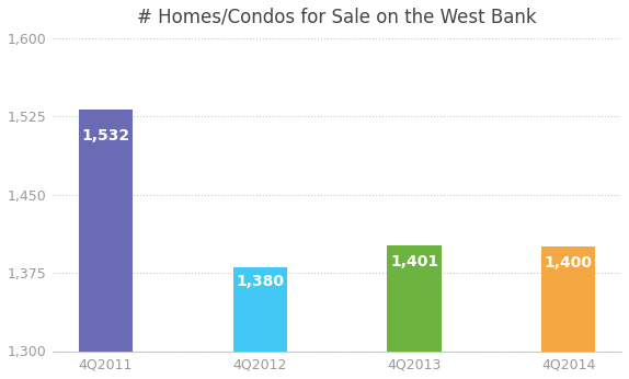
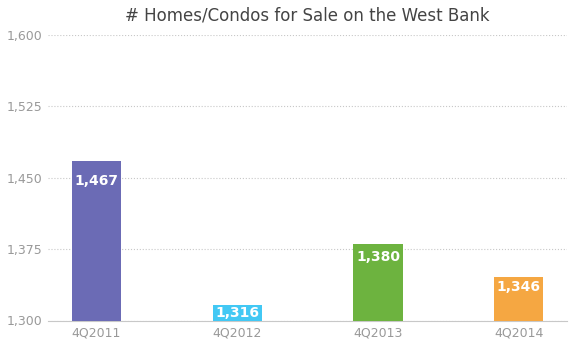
4Q2011: 1,532 -> 1,467
4Q2012: 1,380 -> 1,316
4Q2013: 1,401 -> 1,380
4Q2014: 1,400 -> 1,346
